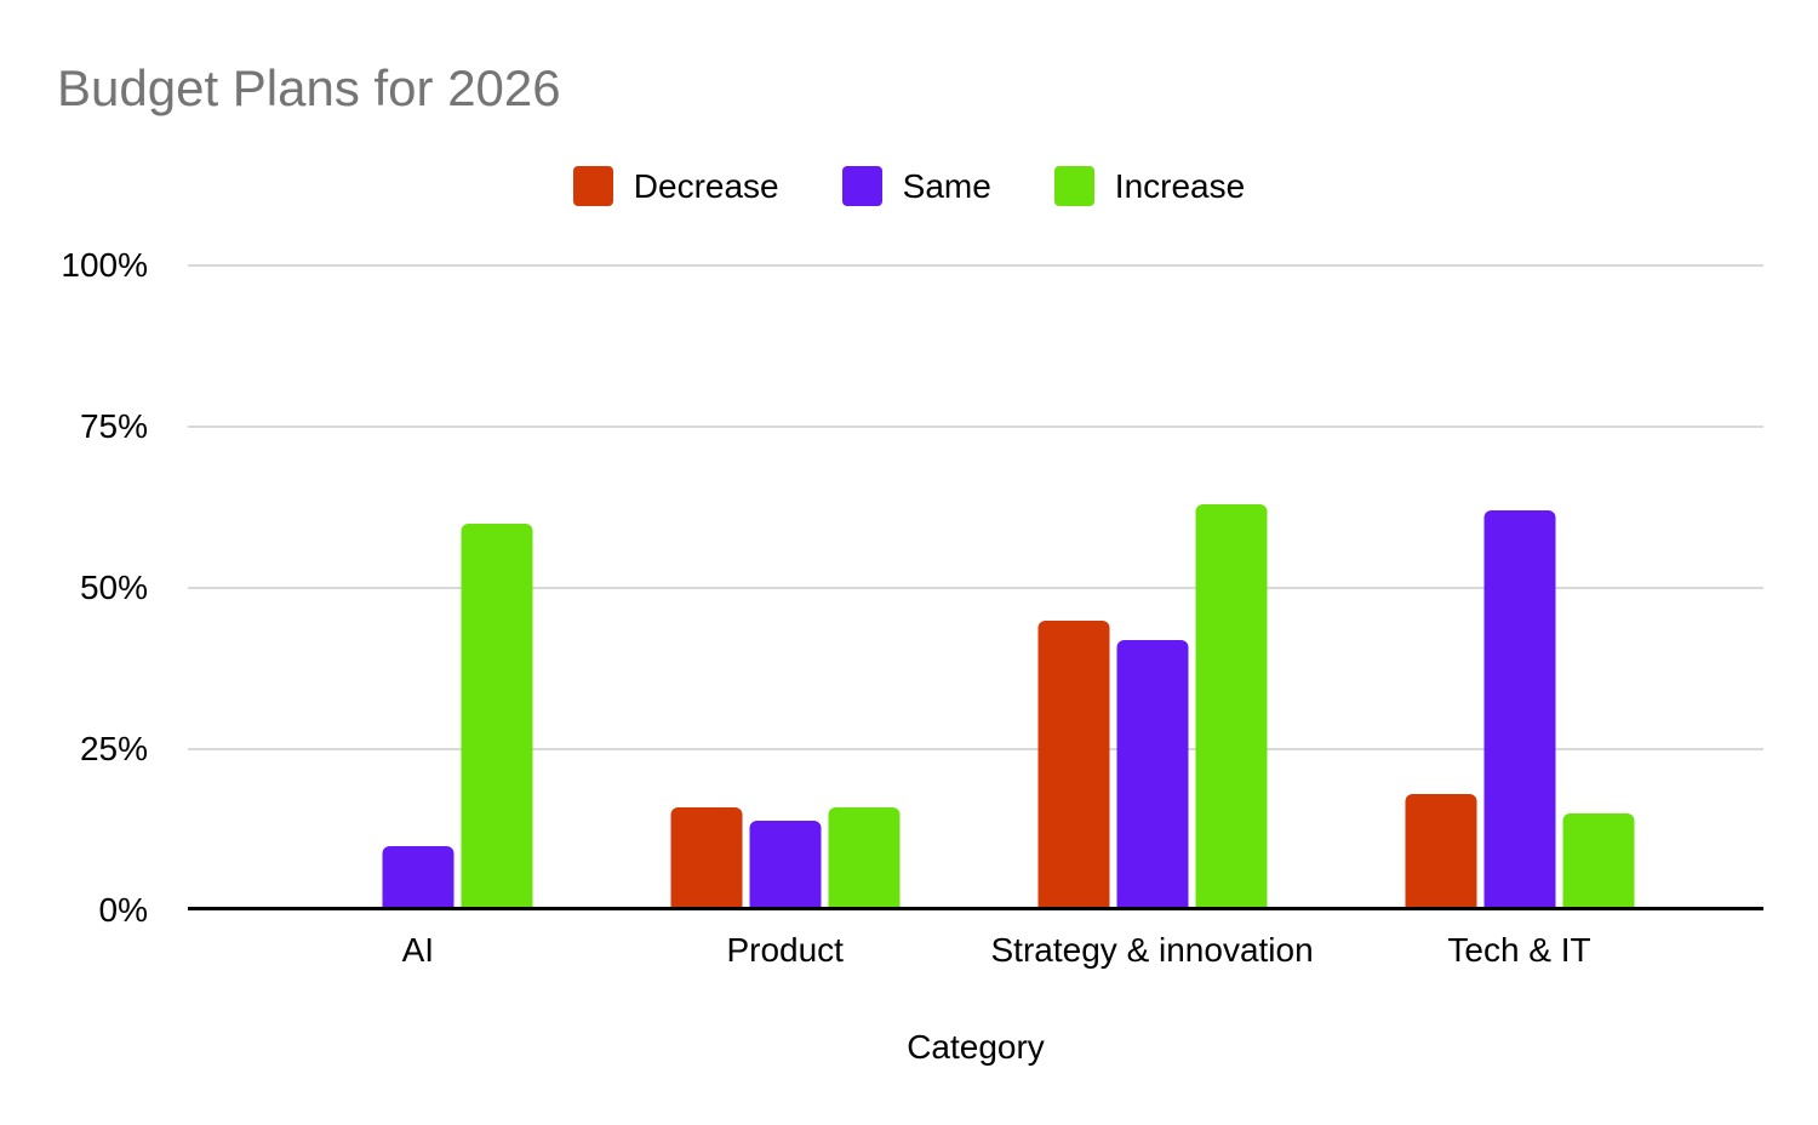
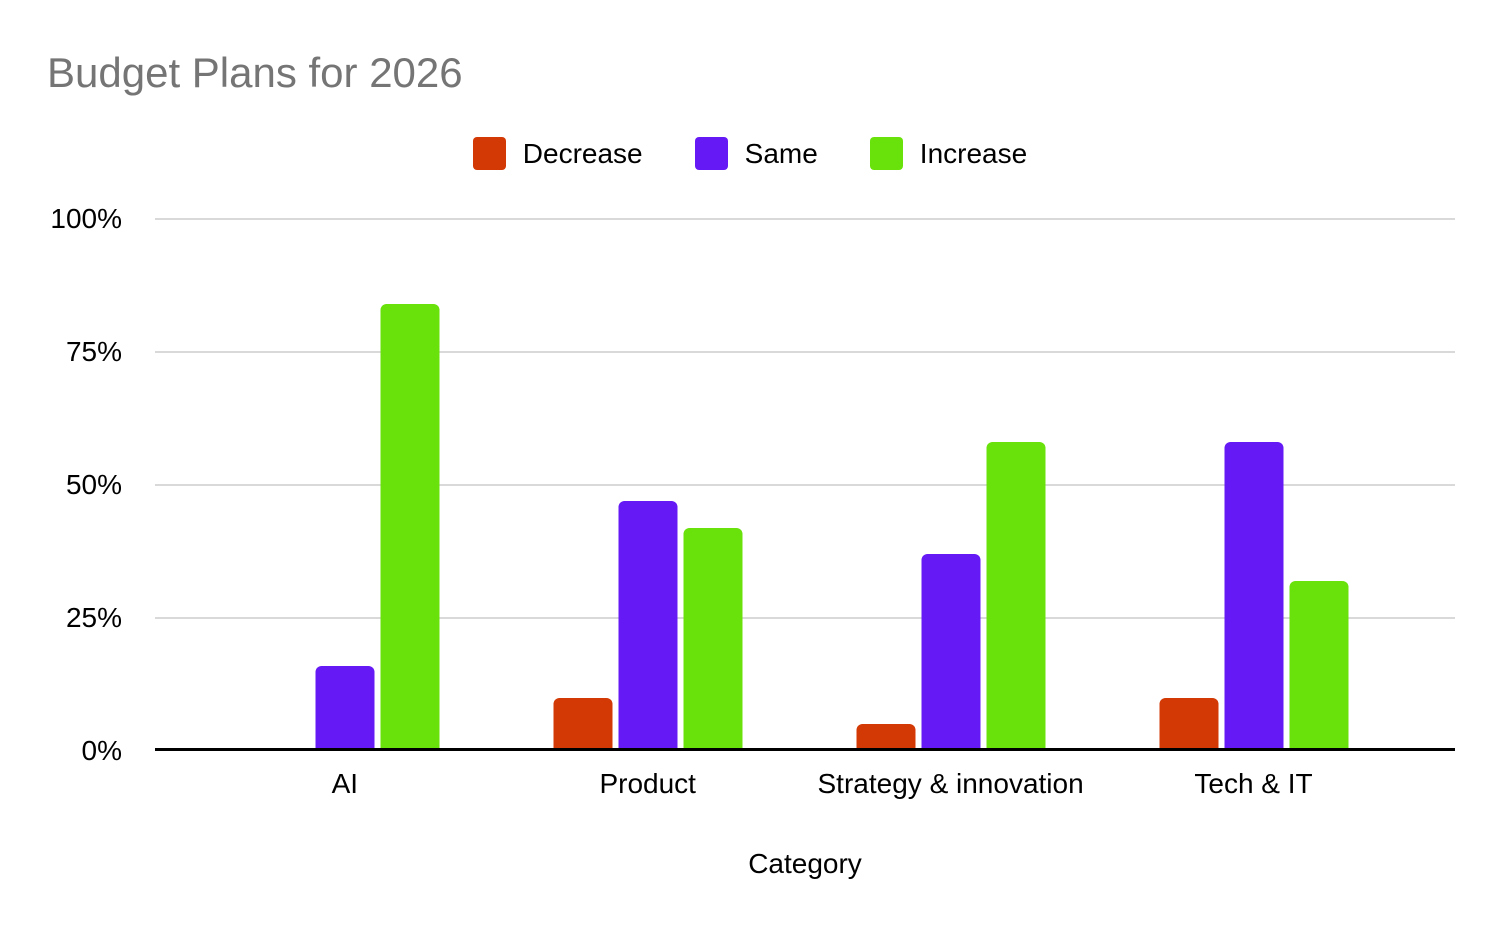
Same/AI: 10% -> 16%
Increase/AI: 60% -> 84%
Decrease/Product: 16% -> 10%
Same/Product: 14% -> 47%
Increase/Product: 16% -> 42%
Decrease/Strategy & innovation: 45% -> 5%
Same/Strategy & innovation: 42% -> 37%
Increase/Strategy & innovation: 63% -> 58%
Decrease/Tech & IT: 18% -> 10%
Same/Tech & IT: 62% -> 58%
Increase/Tech & IT: 15% -> 32%
